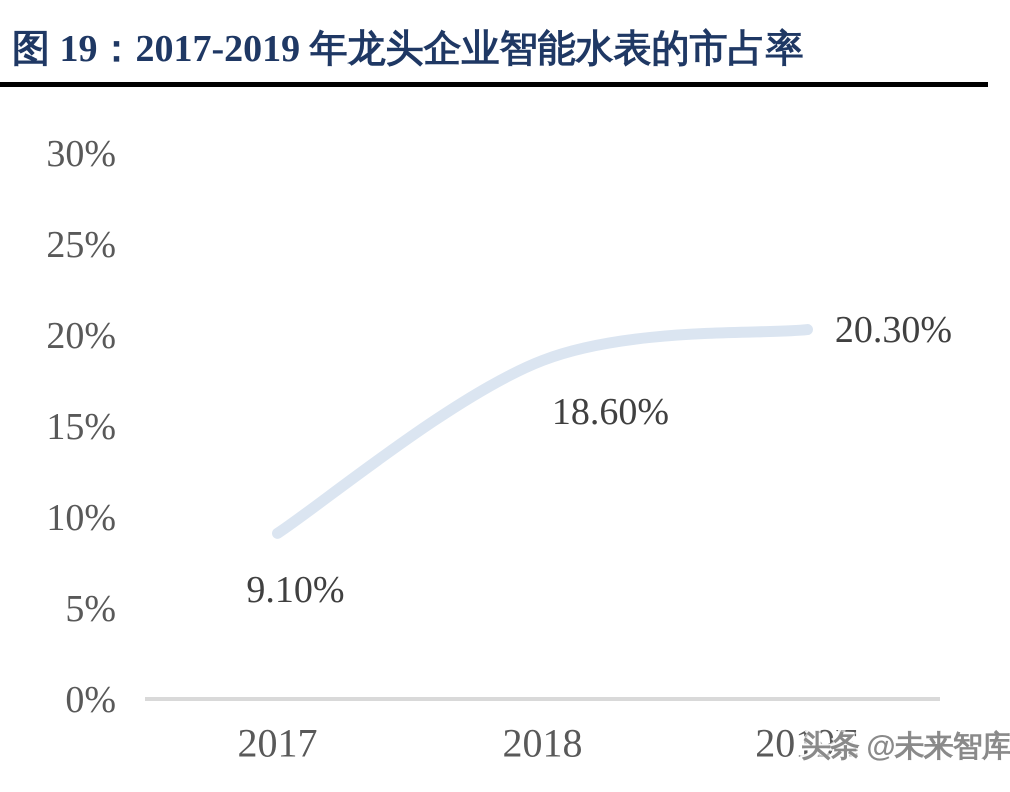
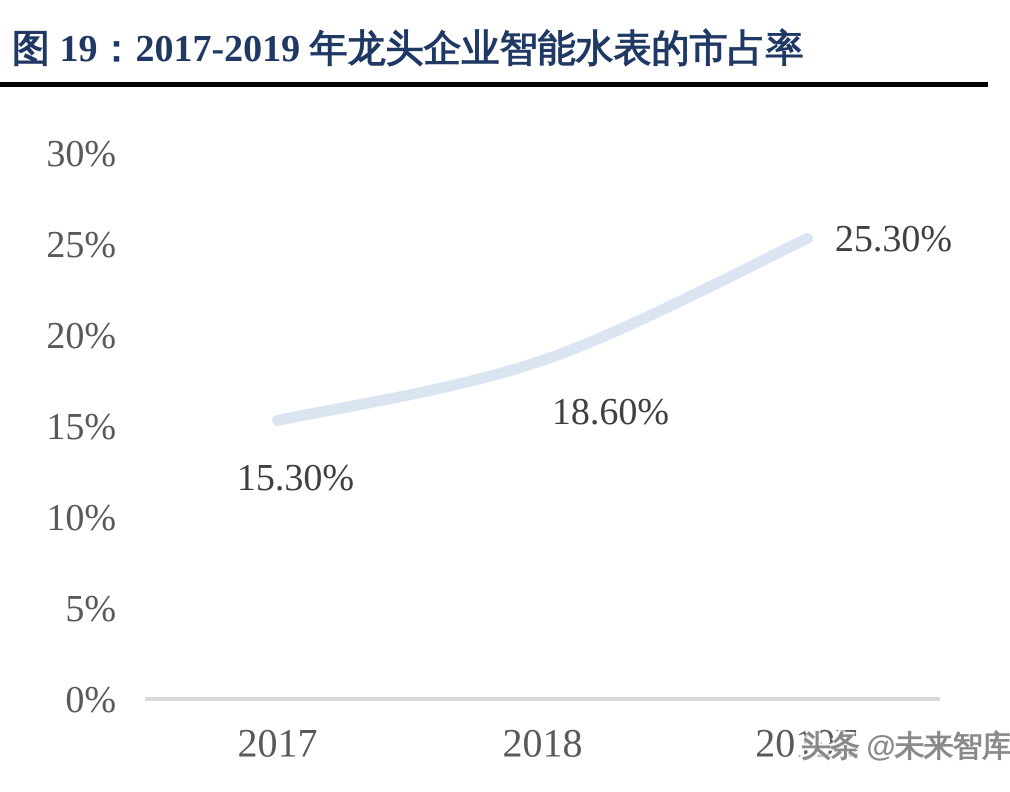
2017: 9.10% -> 15.30%
2019E: 20.30% -> 25.30%
